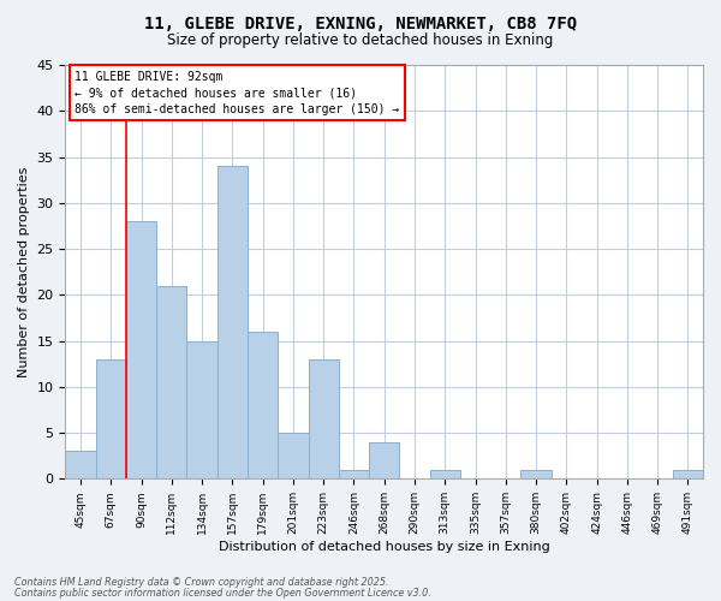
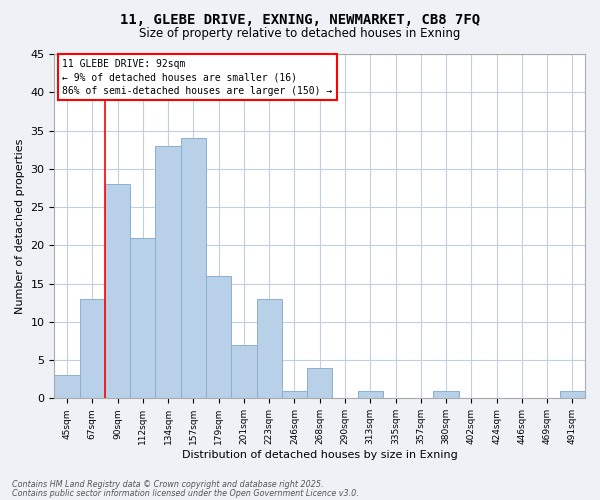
134sqm: 15 -> 33
201sqm: 5 -> 7
